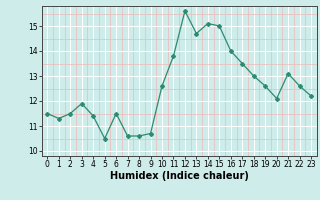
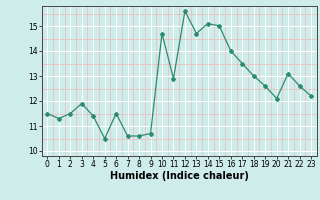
10: 12.6 -> 14.7
11: 13.8 -> 12.9
